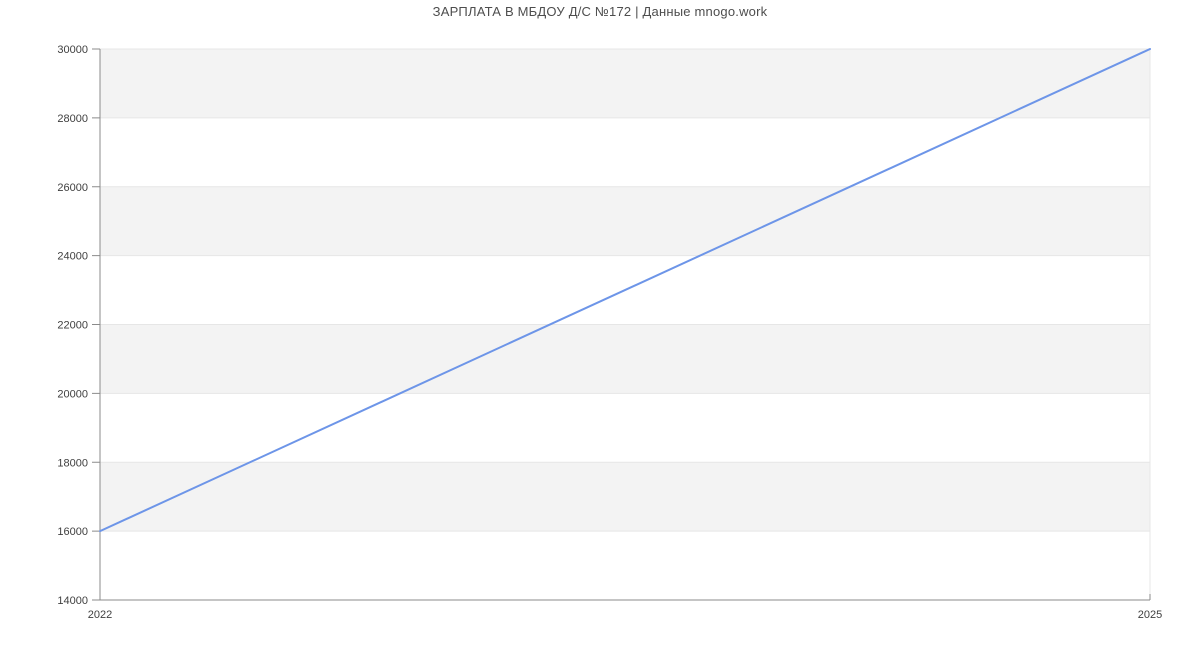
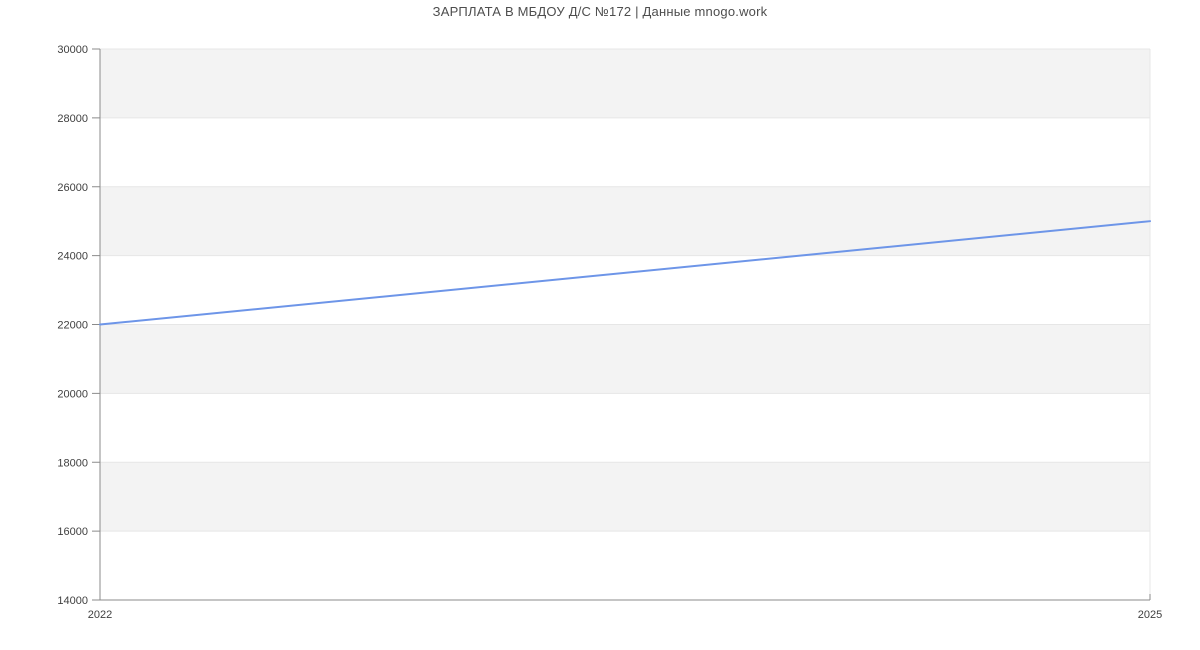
2022: 16000 -> 22000
2025: 30000 -> 25000
